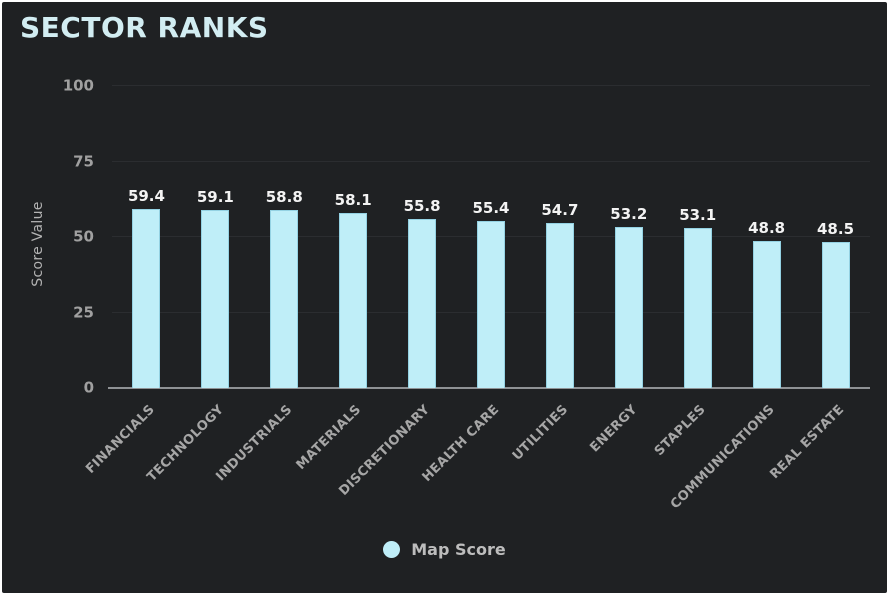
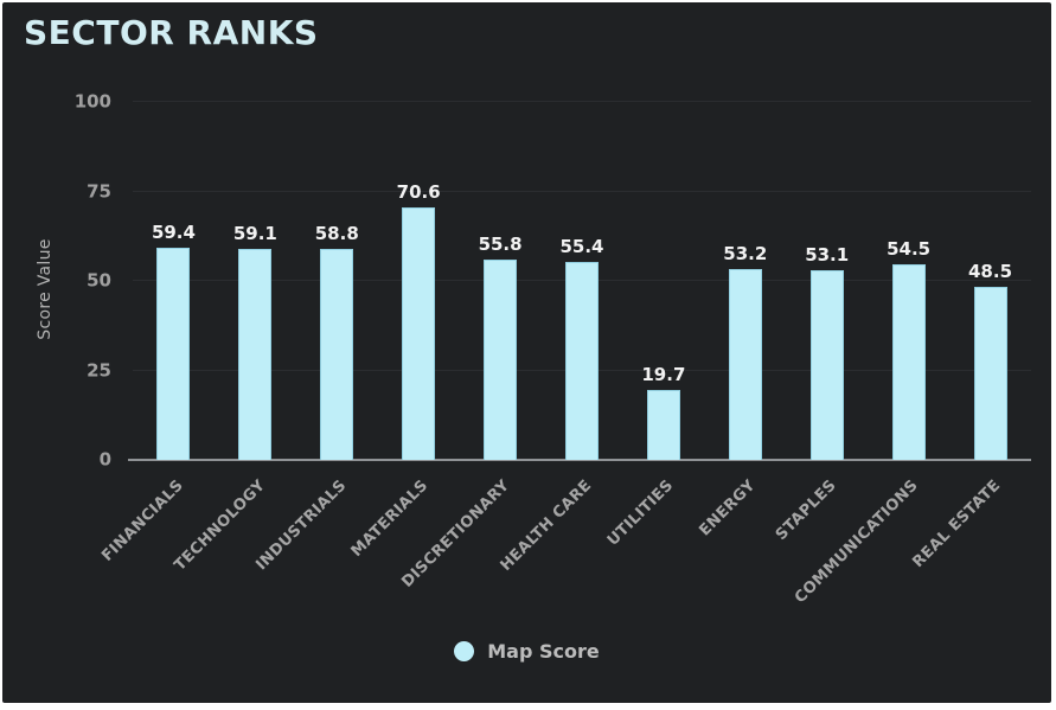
MATERIALS: 58.1 -> 70.6
UTILITIES: 54.7 -> 19.7
COMMUNICATIONS: 48.8 -> 54.5
